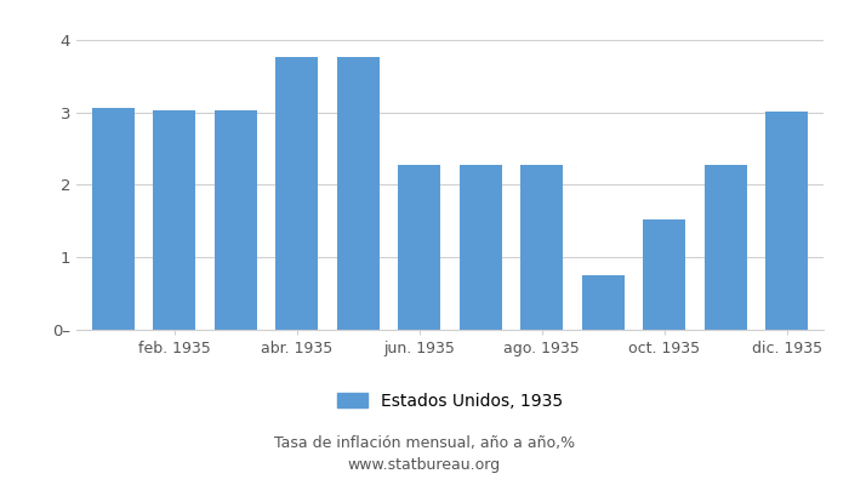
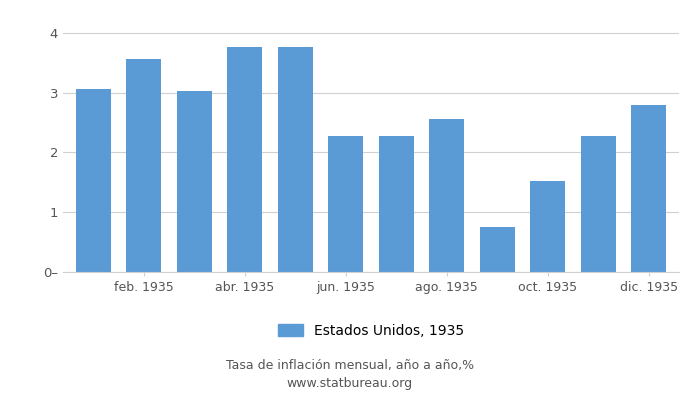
feb. 1935: 3.03 -> 3.56
ago. 1935: 2.27 -> 2.56
dic. 1935: 3.01 -> 2.80
